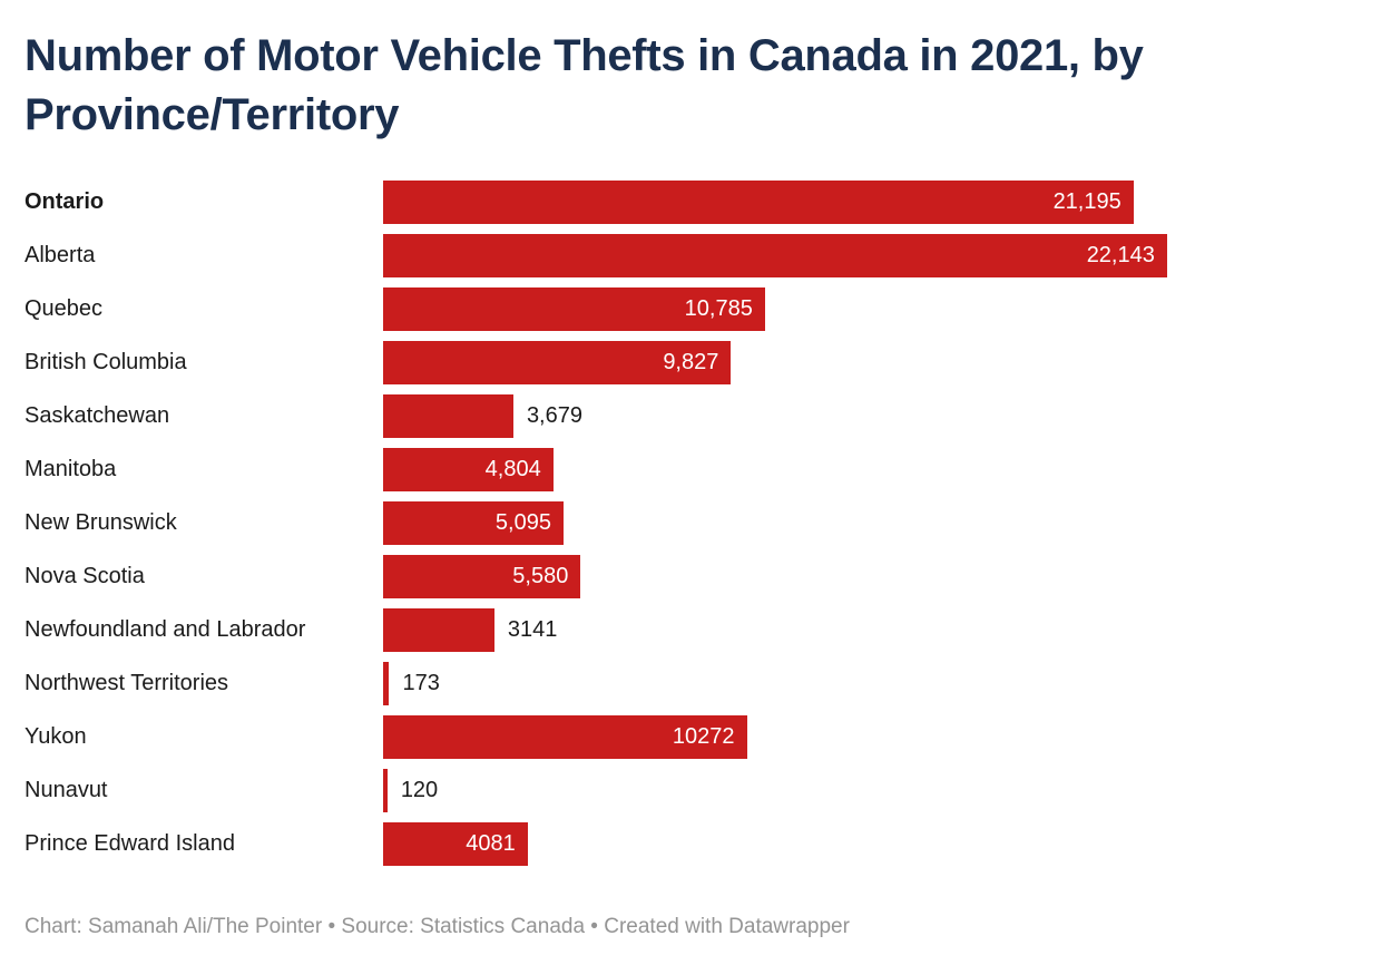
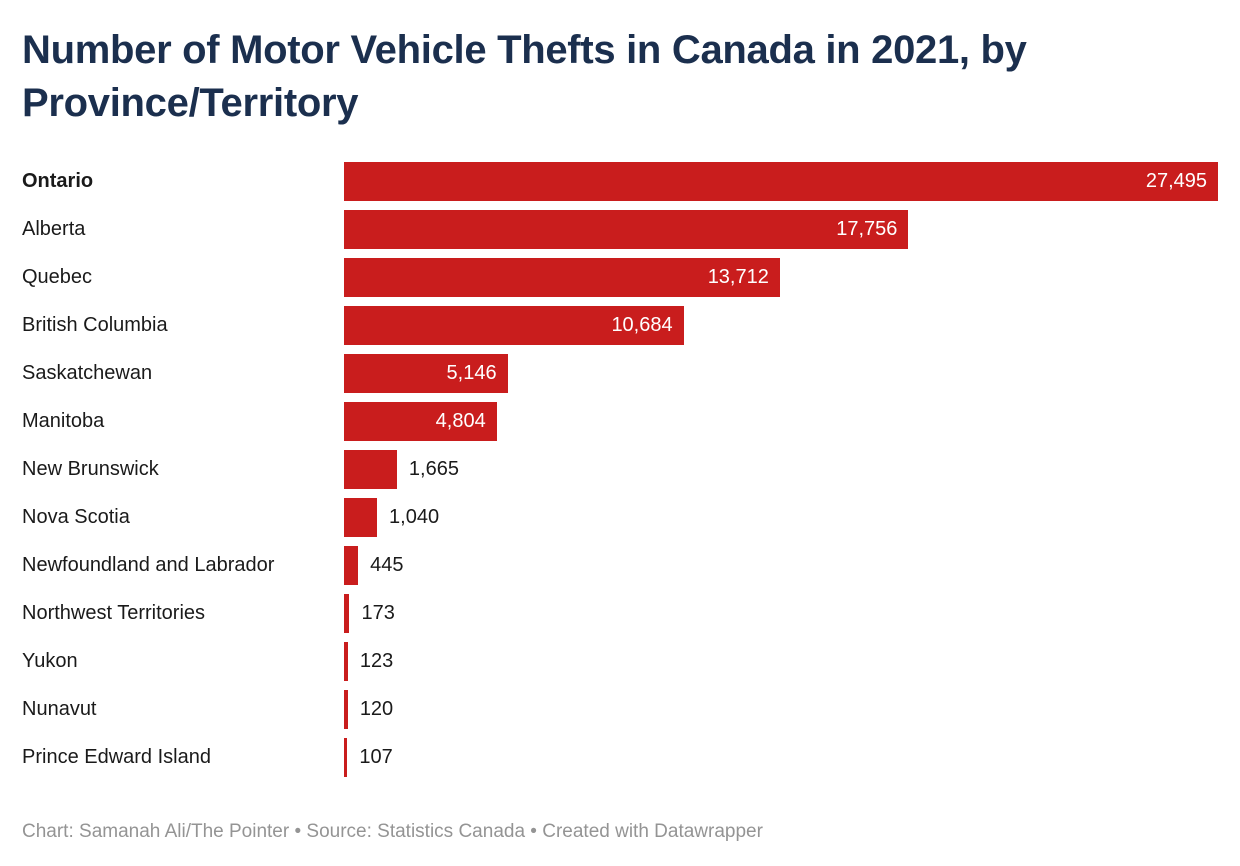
Ontario: 21,195 -> 27,495
Alberta: 22,143 -> 17,756
Quebec: 10,785 -> 13,712
British Columbia: 9,827 -> 10,684
Saskatchewan: 3,679 -> 5,146
New Brunswick: 5,095 -> 1,665
Nova Scotia: 5,580 -> 1,040
Newfoundland and Labrador: 3141 -> 445
Yukon: 10272 -> 123
Prince Edward Island: 4081 -> 107
